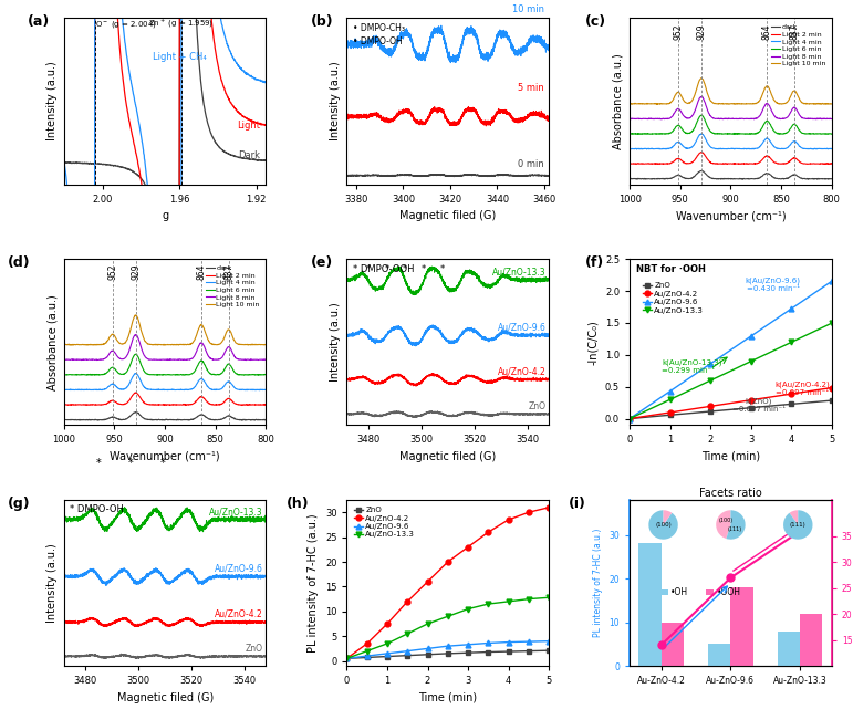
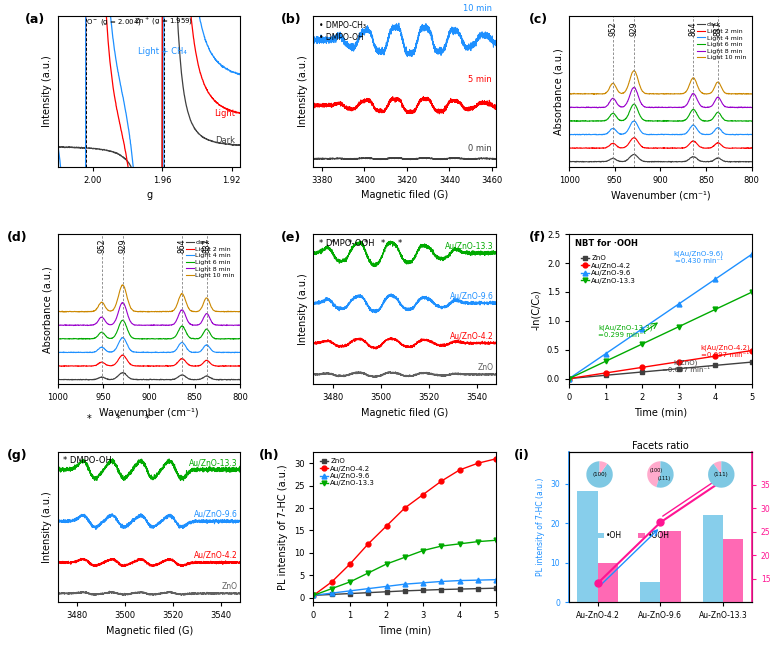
Facets ratio/•OH/Au-ZnO-13.3: 8 -> 22
Facets ratio/•OOH/Au-ZnO-13.3: 12 -> 16
